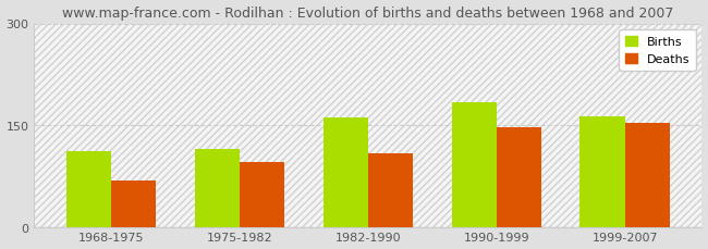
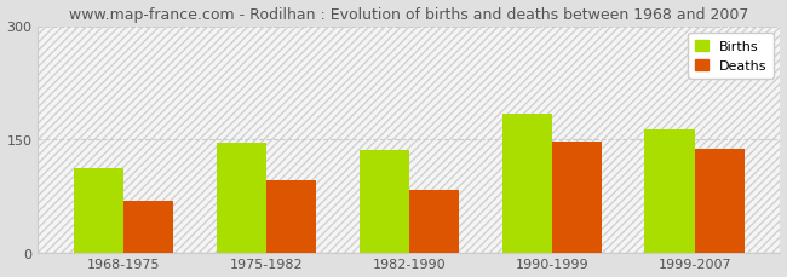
Births/1975-1982: 115 -> 146
Births/1982-1990: 162 -> 136
Deaths/1982-1990: 108 -> 82
Deaths/1999-2007: 153 -> 138
